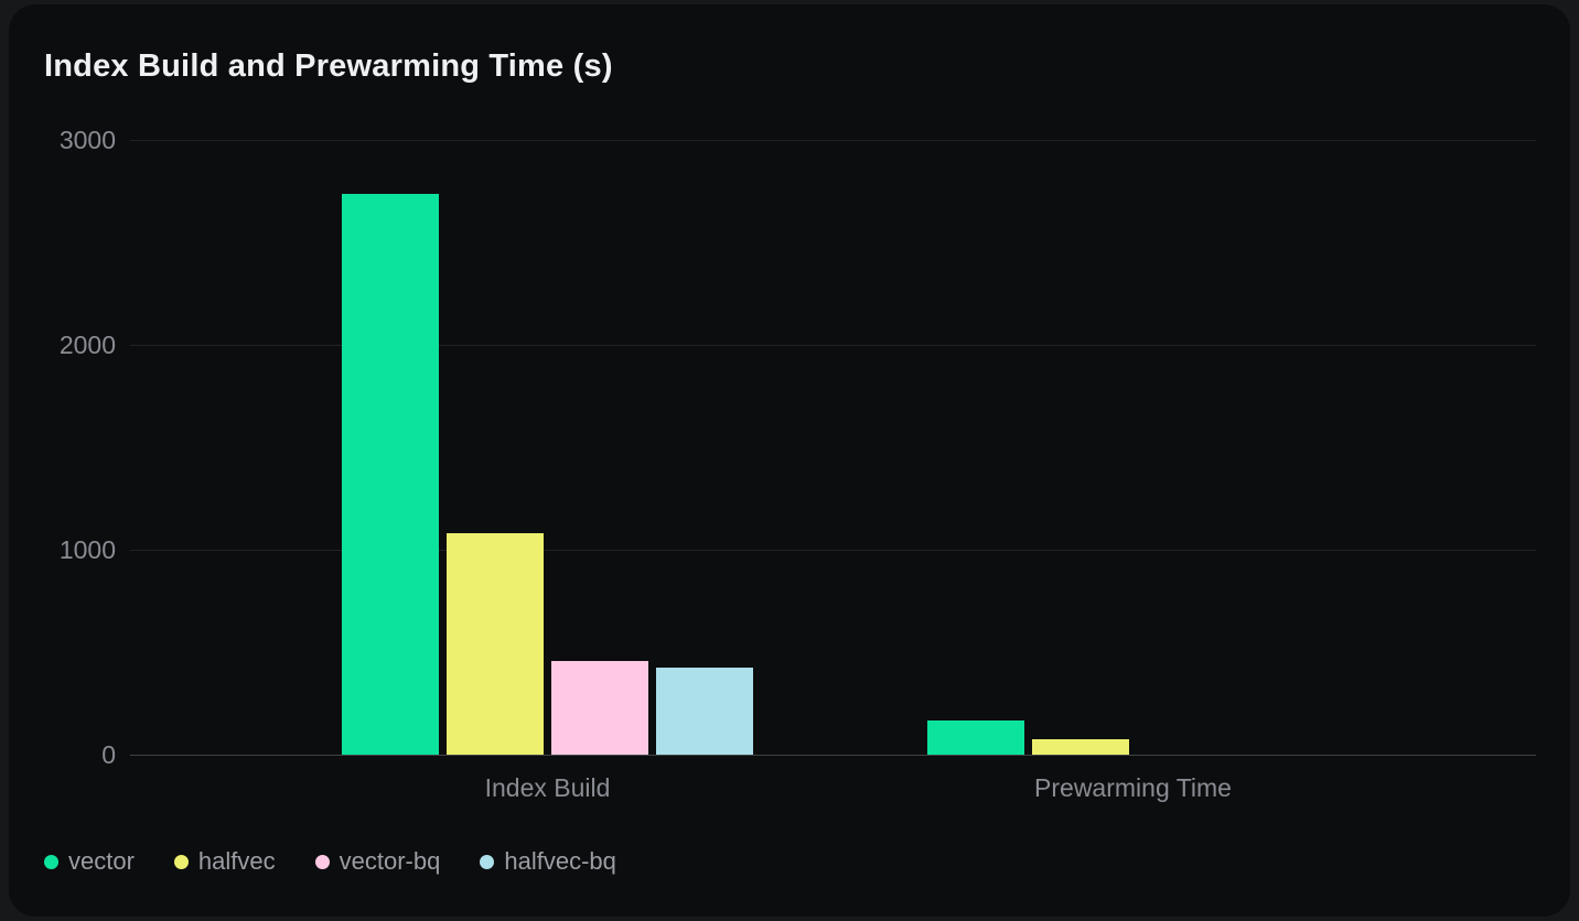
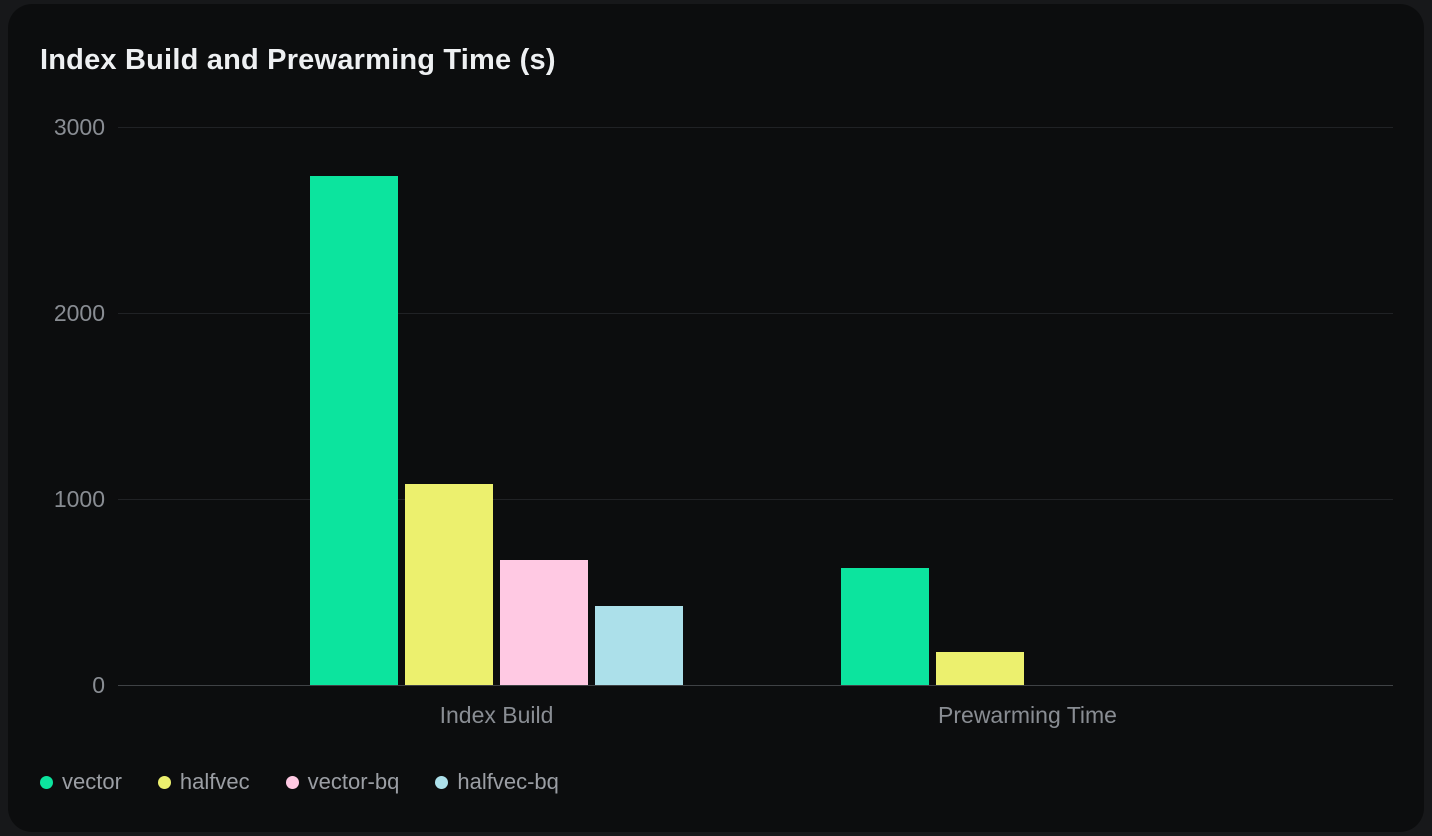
vector-bq/Index Build: 460 -> 670
vector/Prewarming Time: 170 -> 630
halfvec/Prewarming Time: 80 -> 180
